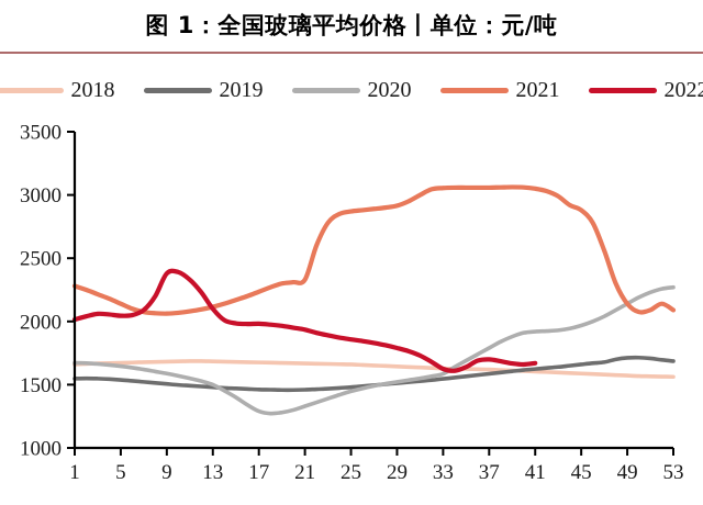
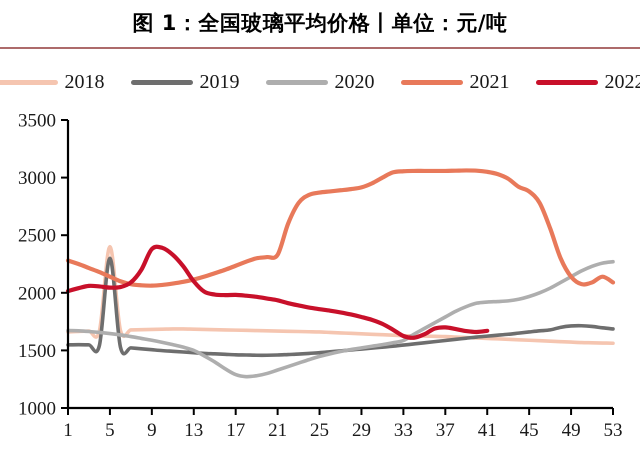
2018/5: 1670 -> 2400
2019/5: 1540 -> 2300
